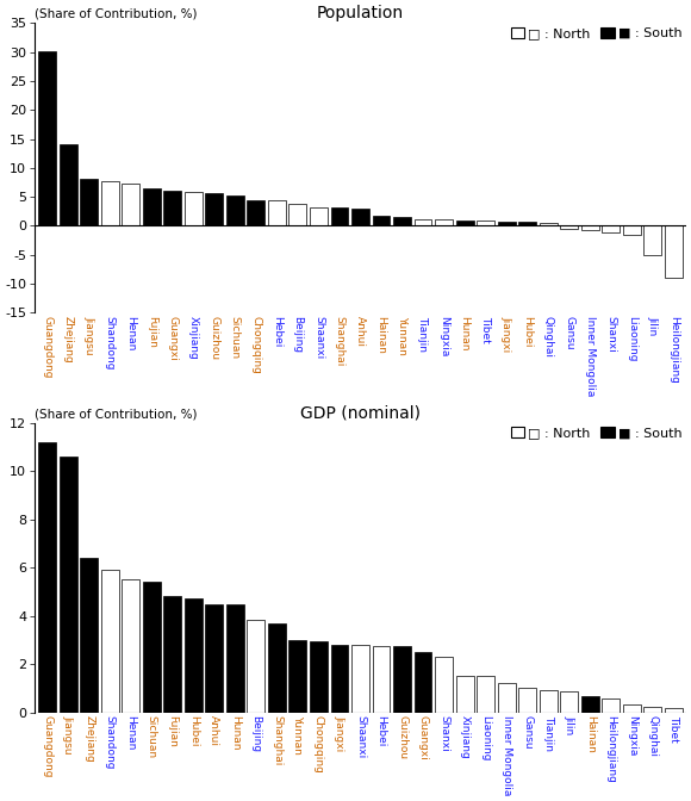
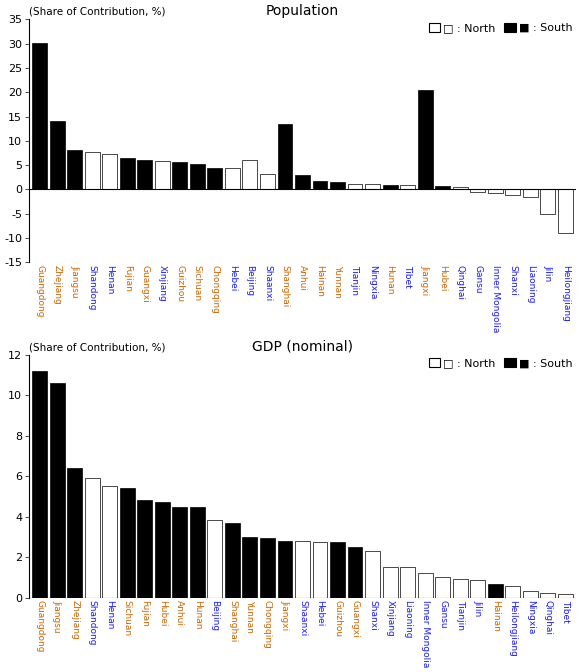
Population/Beijing: 3.8 -> 6.0
Population/Shanghai: 3.1 -> 13.5
Population/Jiangxi: 0.8 -> 20.5
